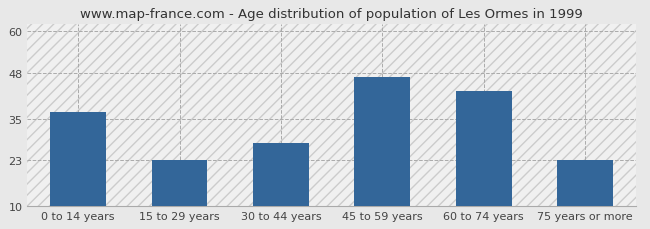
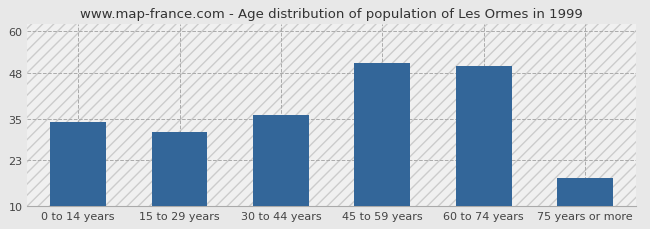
0 to 14 years: 37 -> 34
15 to 29 years: 23 -> 31
30 to 44 years: 28 -> 36
45 to 59 years: 47 -> 51
60 to 74 years: 43 -> 50
75 years or more: 23 -> 18
